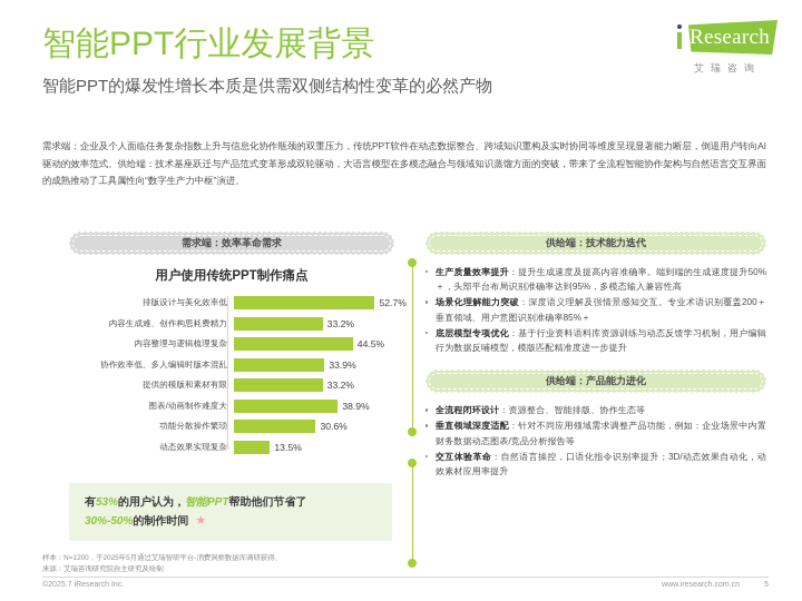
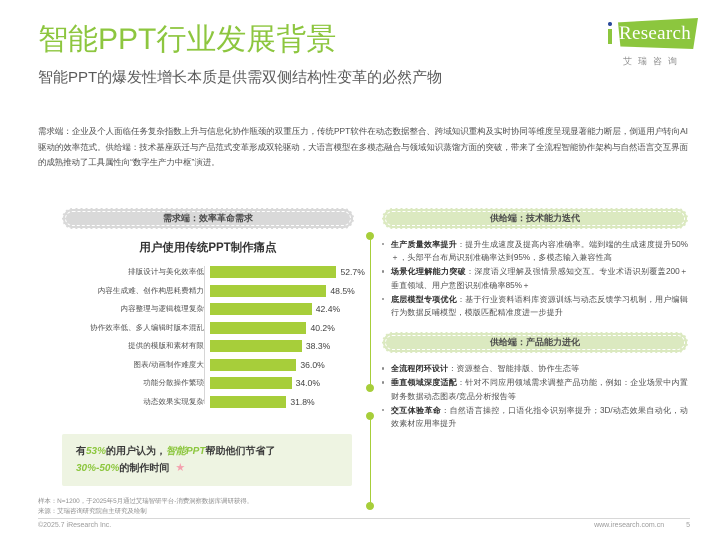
内容生成难、创作构思耗费精力: 33.2% -> 48.5%
内容整理与逻辑梳理复杂: 44.5% -> 42.4%
协作效率低、多人编辑时版本混乱: 33.9% -> 40.2%
提供的模版和素材有限: 33.2% -> 38.3%
图表/动画制作难度大: 38.9% -> 36.0%
功能分散操作繁琐: 30.6% -> 34.0%
动态效果实现复杂: 13.5% -> 31.8%
